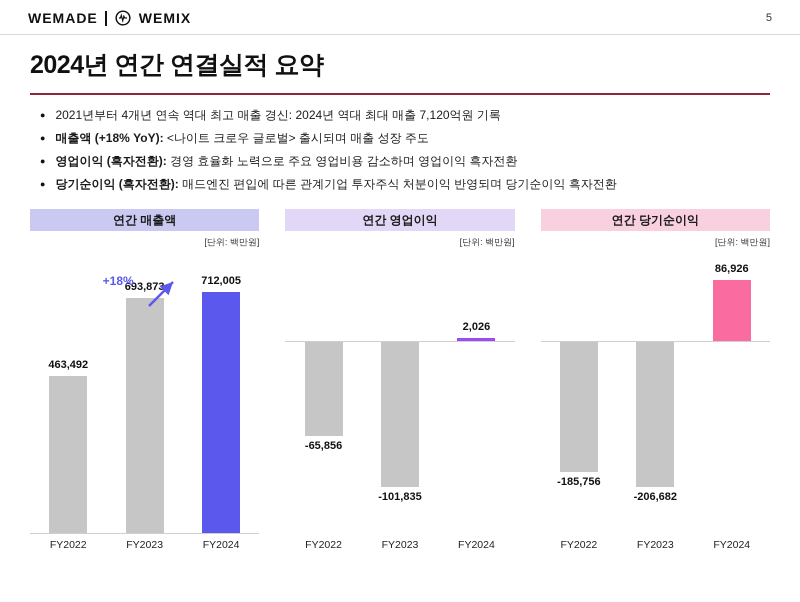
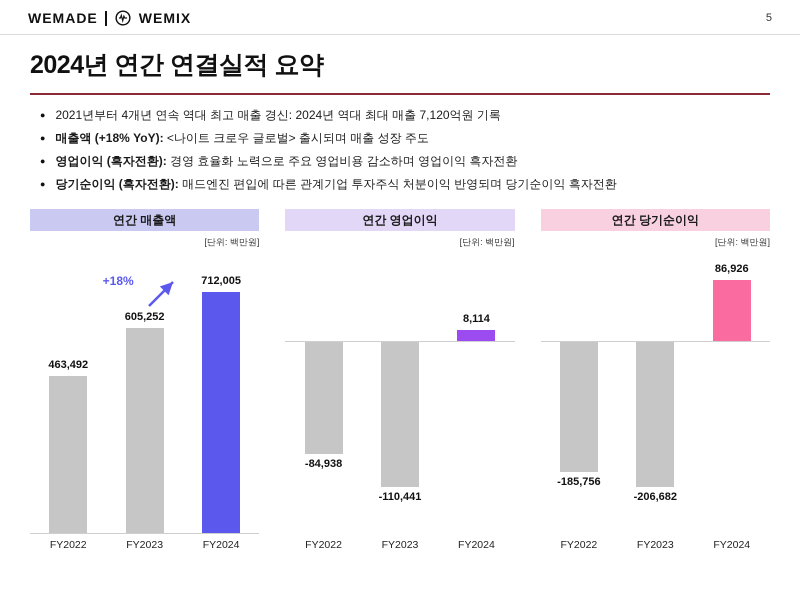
연간 매출액/FY2023: 693,873 -> 605,252
연간 영업이익/FY2022: -65,856 -> -84,938
연간 영업이익/FY2023: -101,835 -> -110,441
연간 영업이익/FY2024: 2,026 -> 8,114
